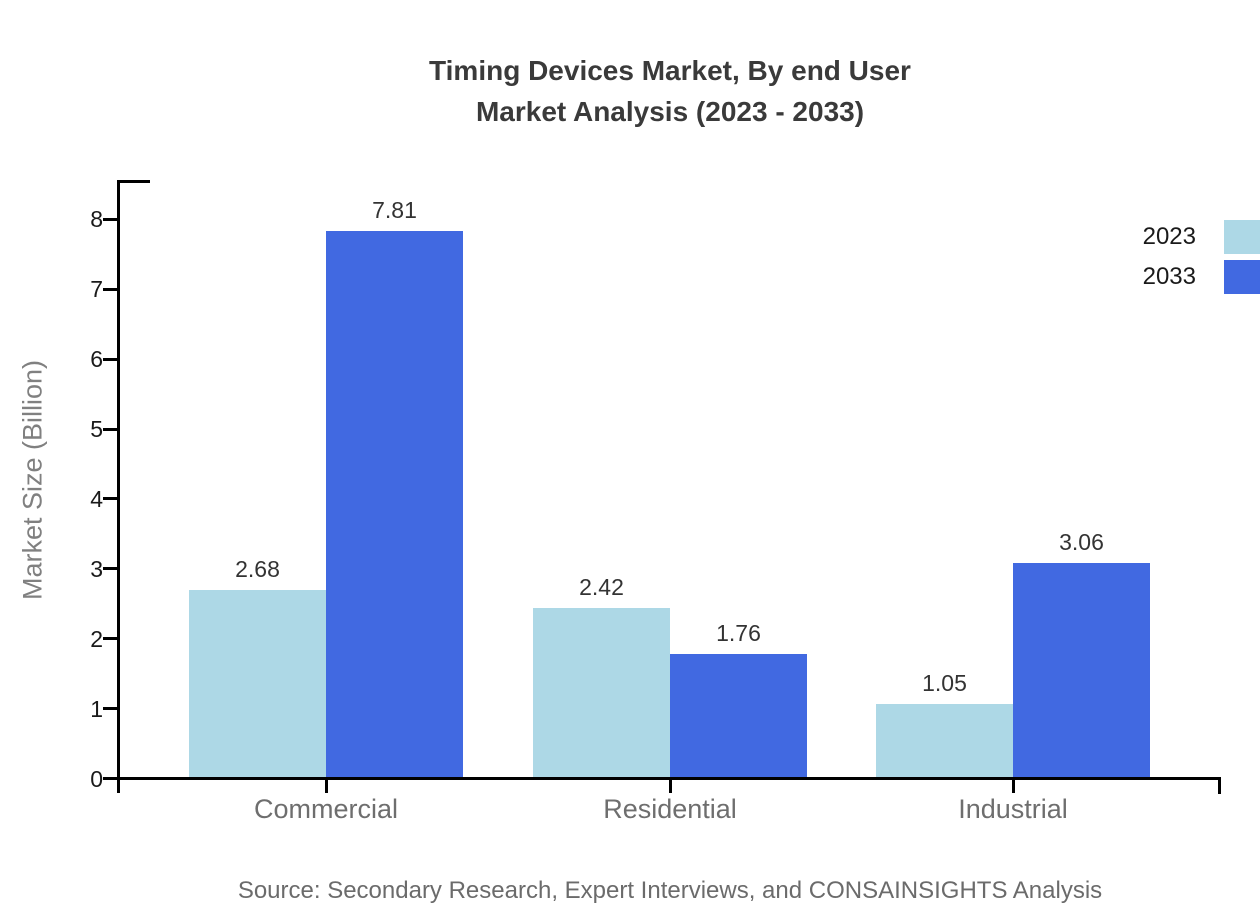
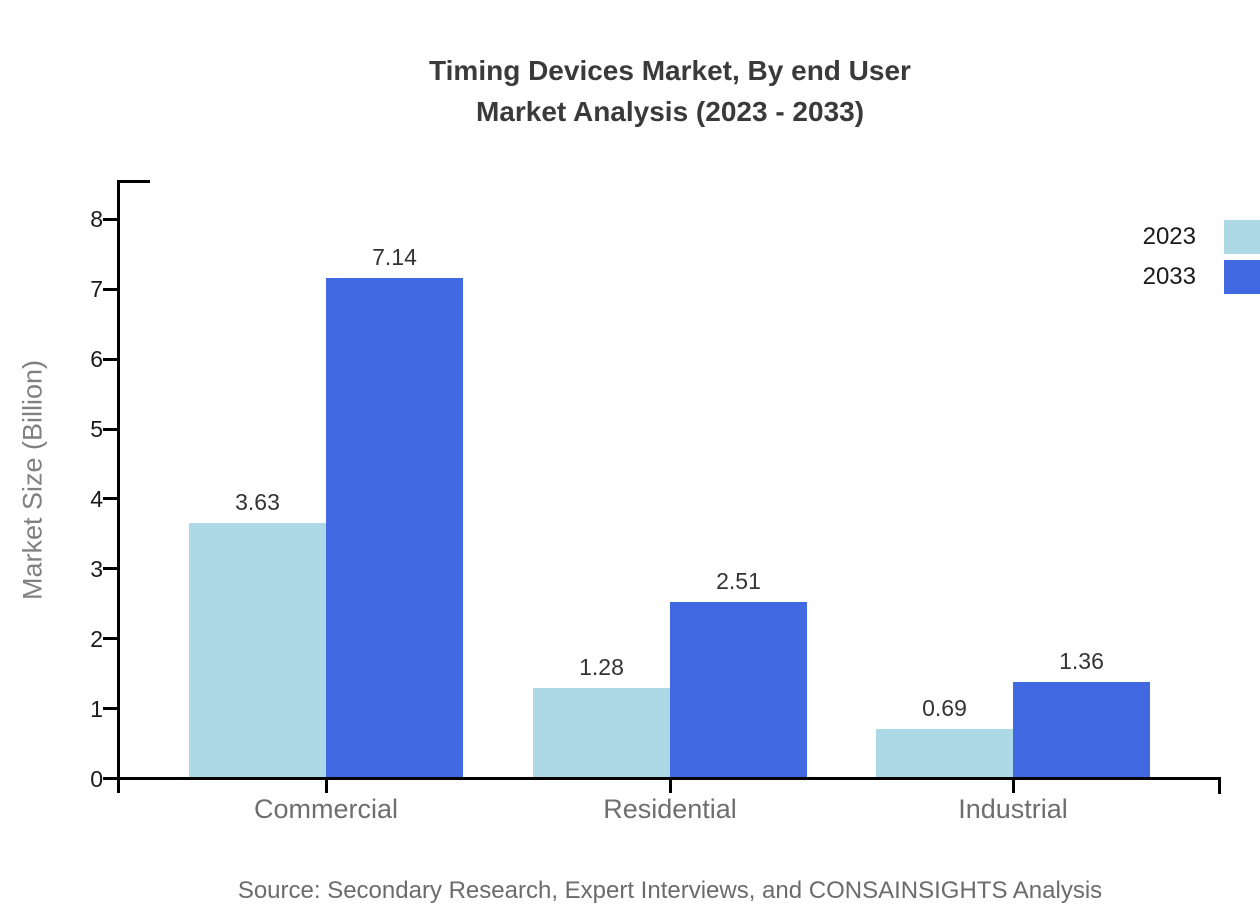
2023/Commercial: 2.68 -> 3.63
2033/Commercial: 7.81 -> 7.14
2023/Residential: 2.42 -> 1.28
2033/Residential: 1.76 -> 2.51
2023/Industrial: 1.05 -> 0.69
2033/Industrial: 3.06 -> 1.36
